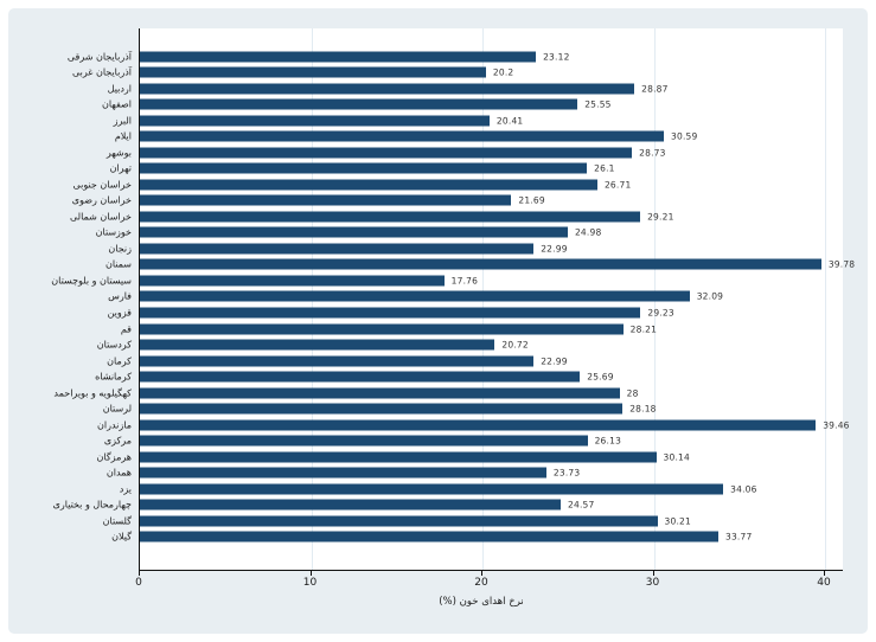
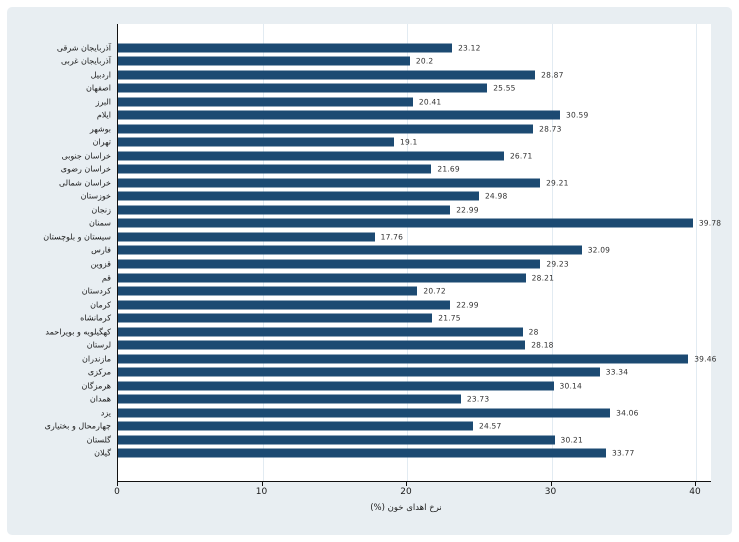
تهران: 26.1 -> 19.1
کرمانشاه: 25.69 -> 21.75
مرکزی: 26.13 -> 33.34
